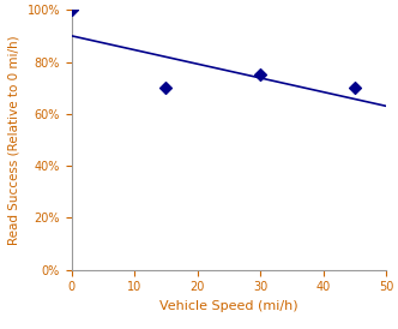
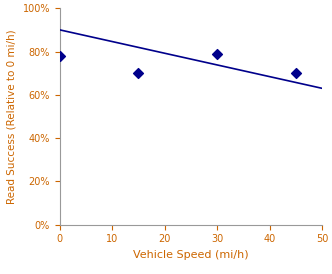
0: 100% -> 78%
30: 75% -> 79%
